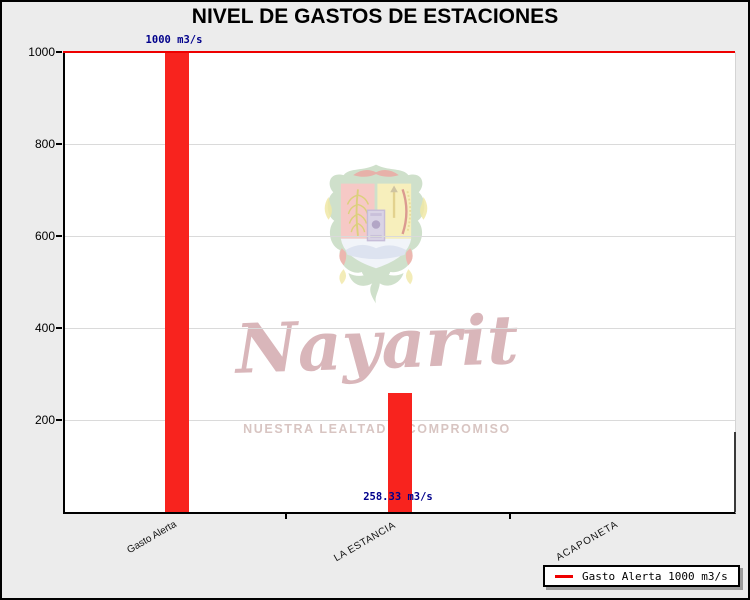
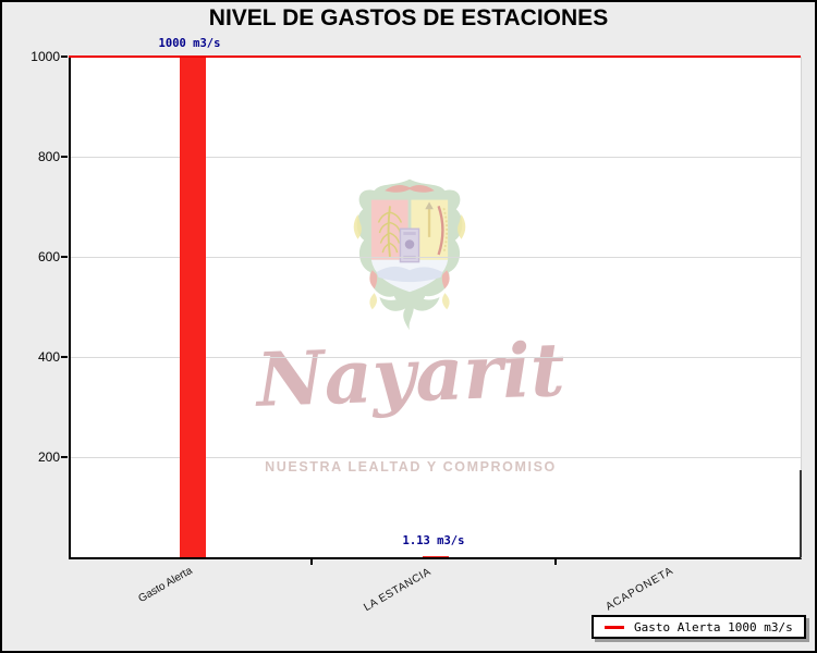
LA ESTANCIA: 258.33 -> 1.13
